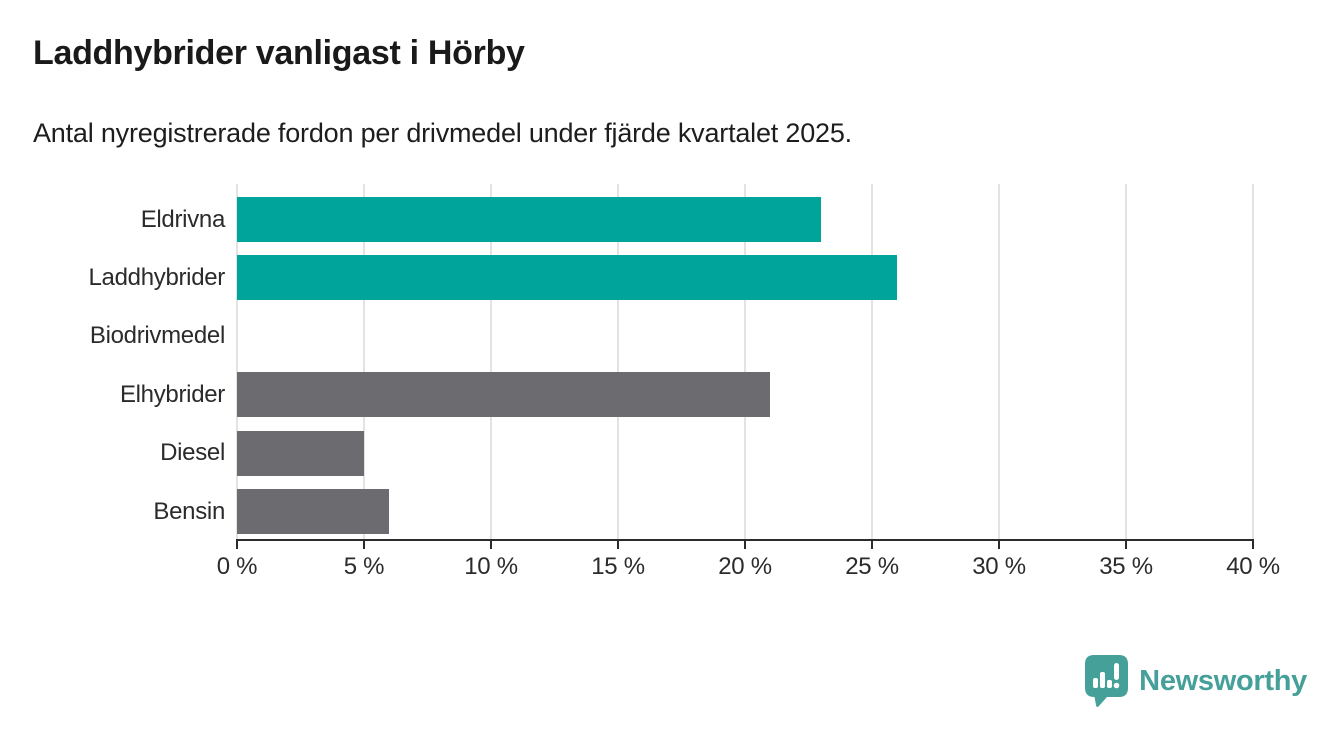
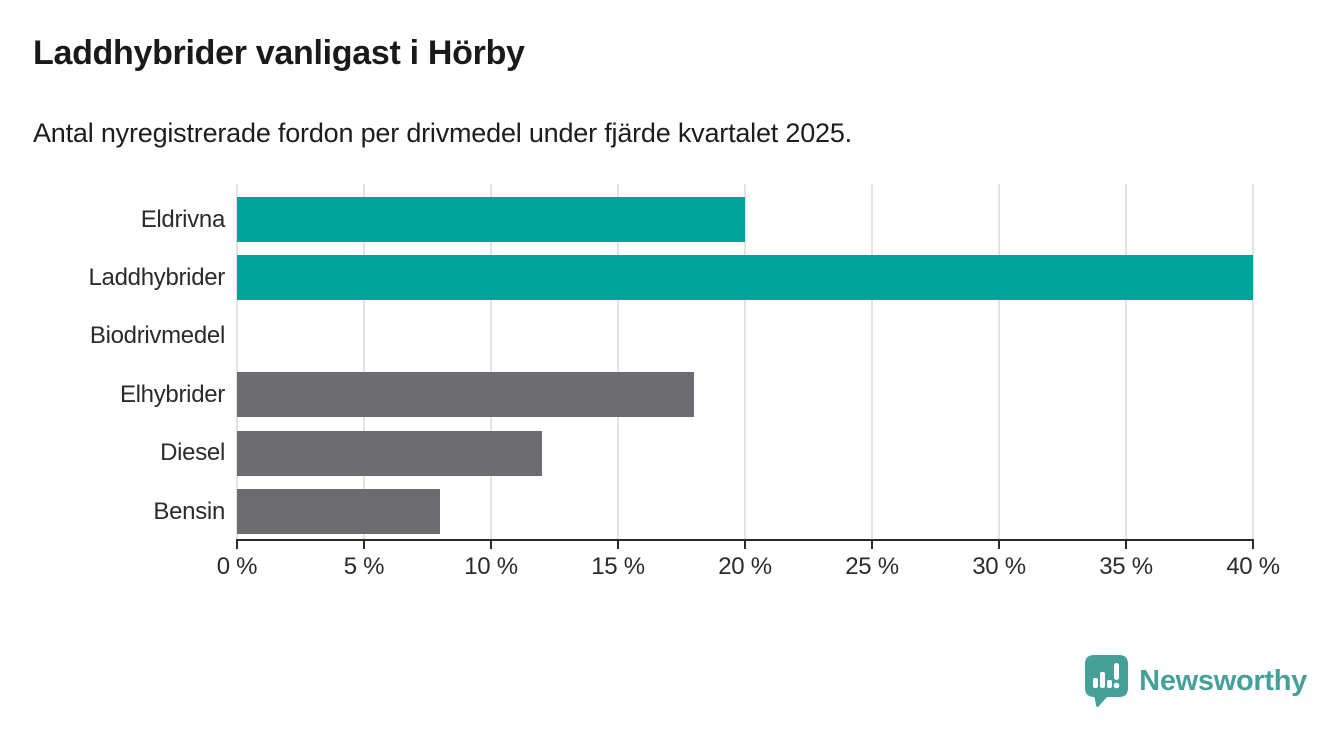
Eldrivna: 23% -> 20%
Laddhybrider: 26% -> 40%
Elhybrider: 21% -> 18%
Diesel: 5% -> 12%
Bensin: 6% -> 8%
